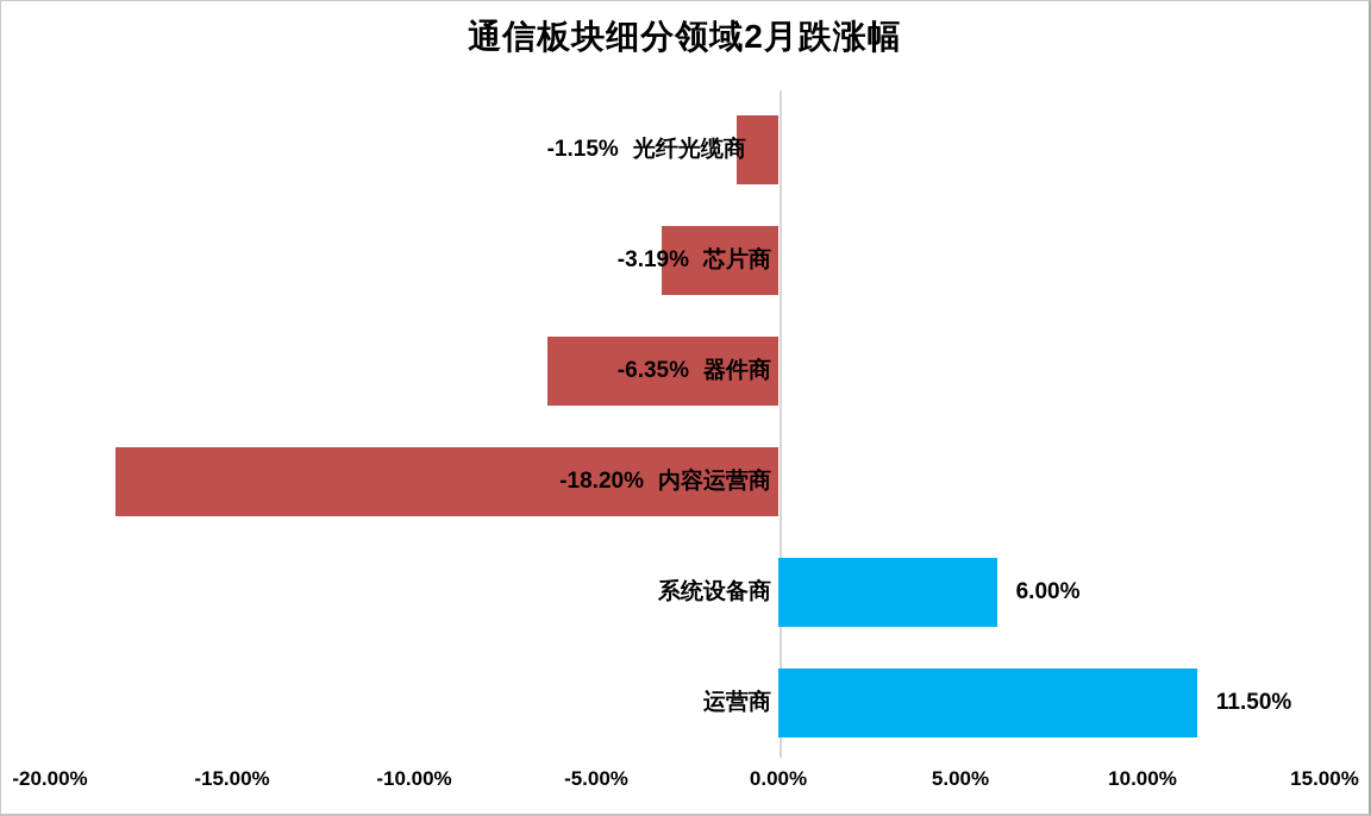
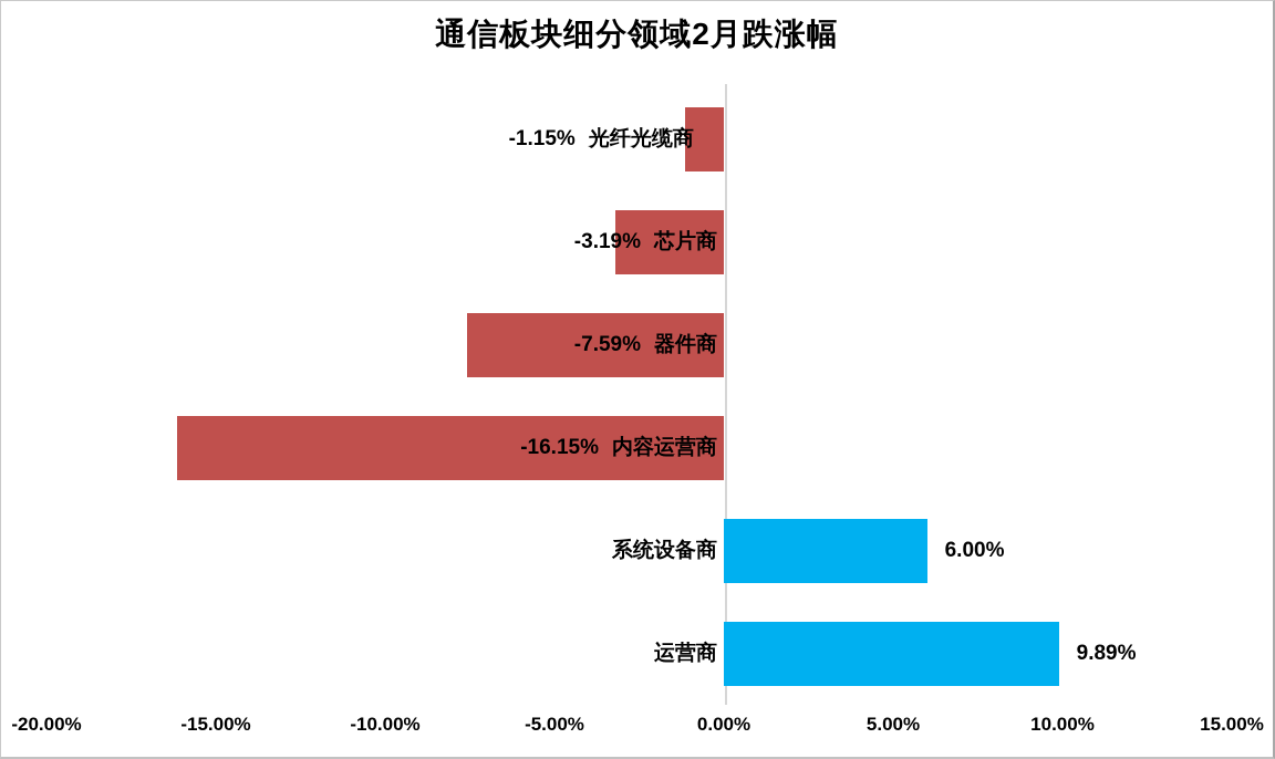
器件商: -6.35% -> -7.59%
内容运营商: -18.20% -> -16.15%
运营商: 11.50% -> 9.89%
